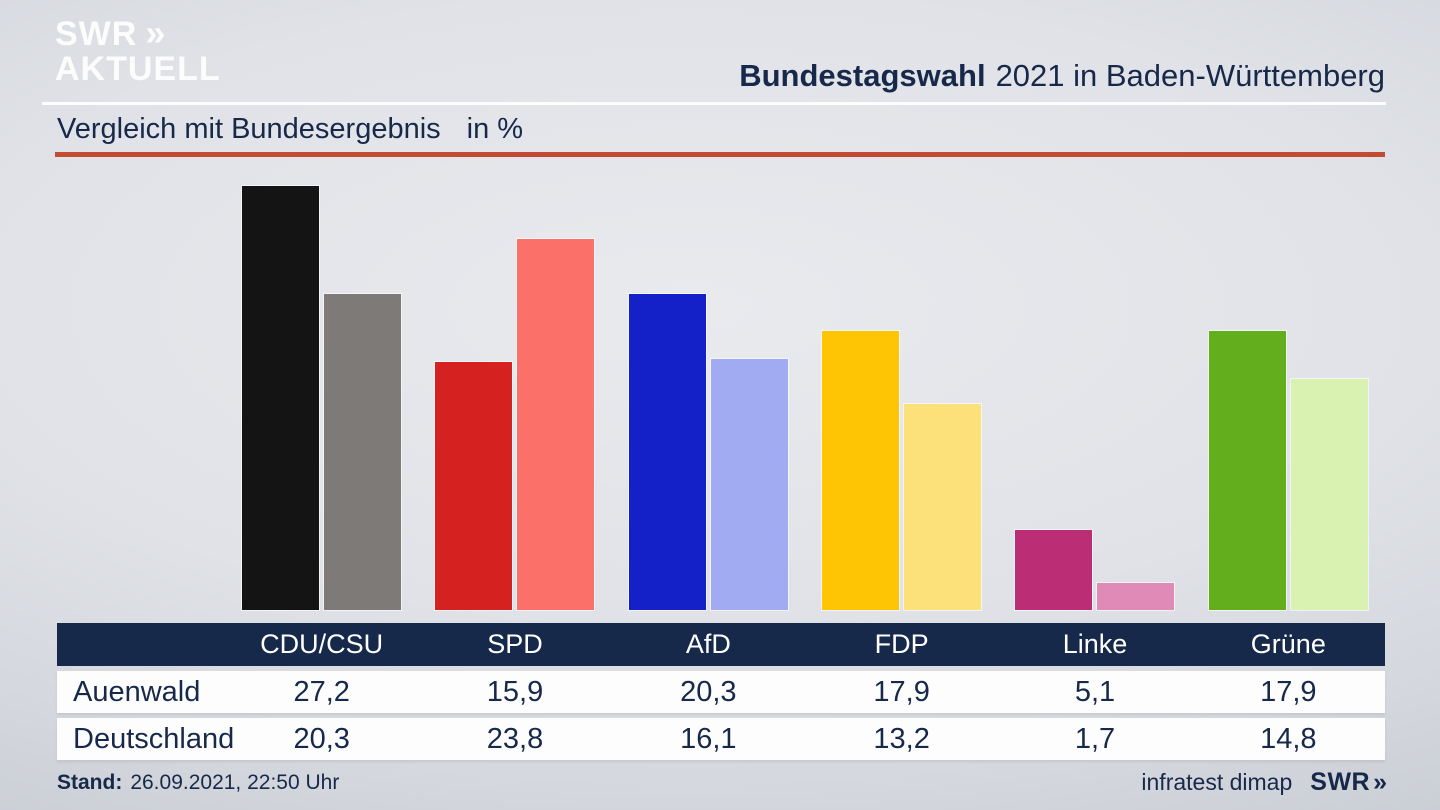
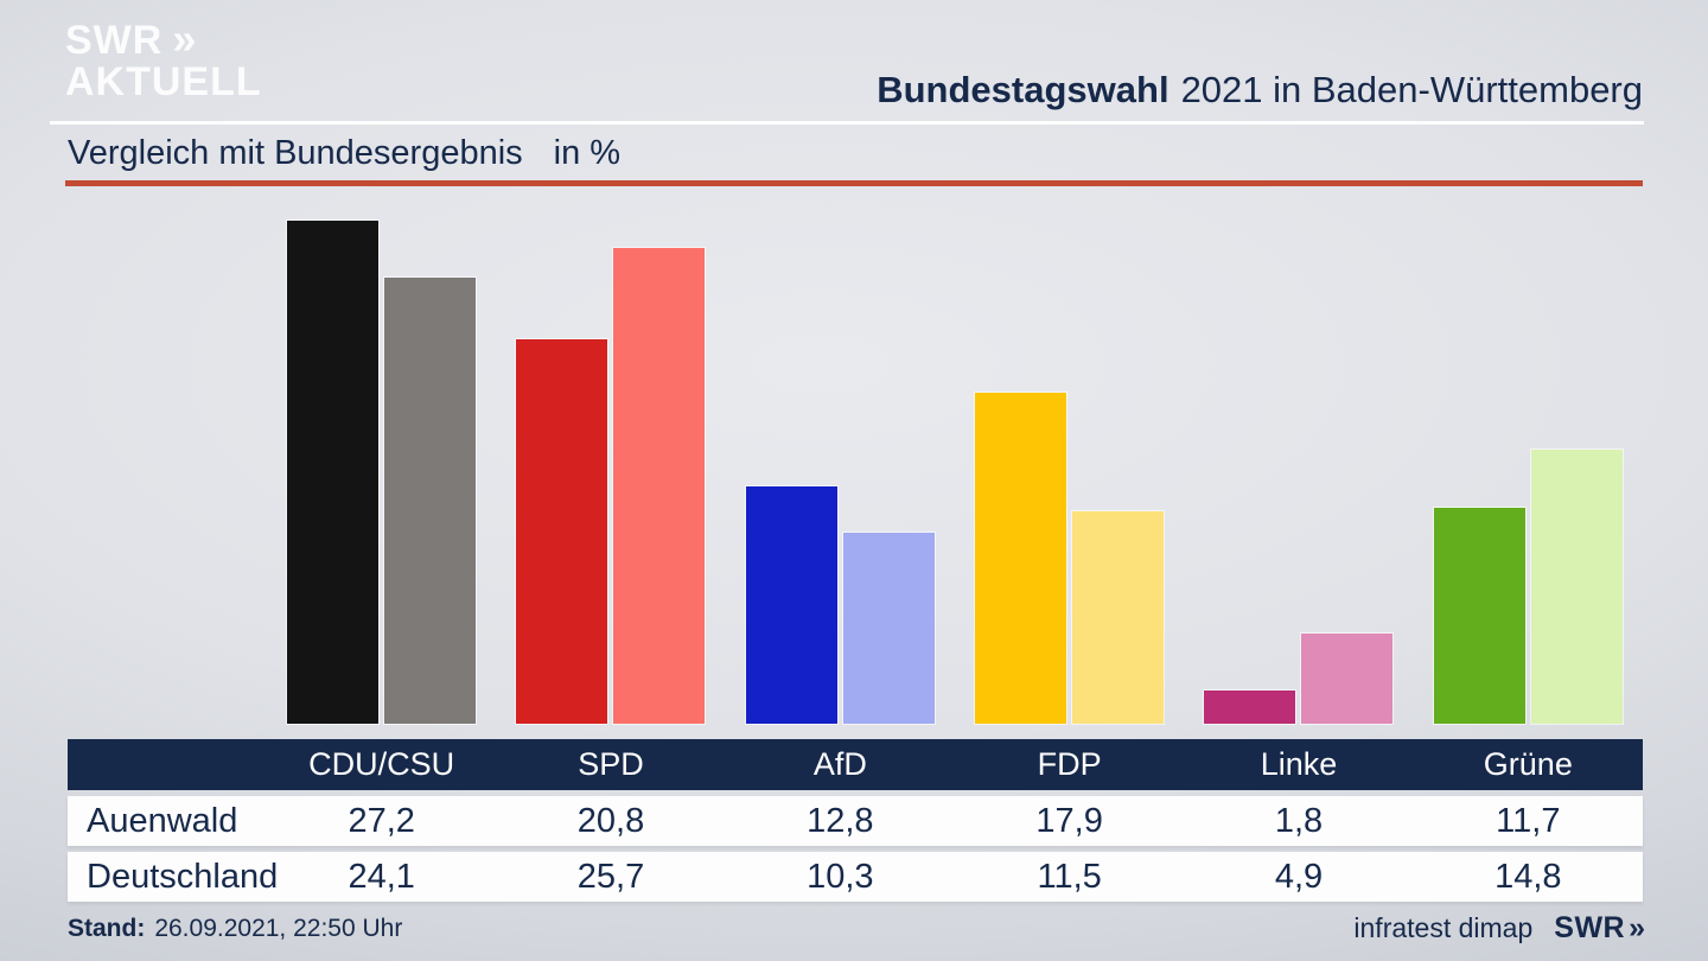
Deutschland/CDU/CSU: 20,3 -> 24,1
Auenwald/SPD: 15,9 -> 20,8
Deutschland/SPD: 23,8 -> 25,7
Auenwald/AfD: 20,3 -> 12,8
Deutschland/AfD: 16,1 -> 10,3
Deutschland/FDP: 13,2 -> 11,5
Auenwald/Linke: 5,1 -> 1,8
Deutschland/Linke: 1,7 -> 4,9
Auenwald/Grüne: 17,9 -> 11,7
